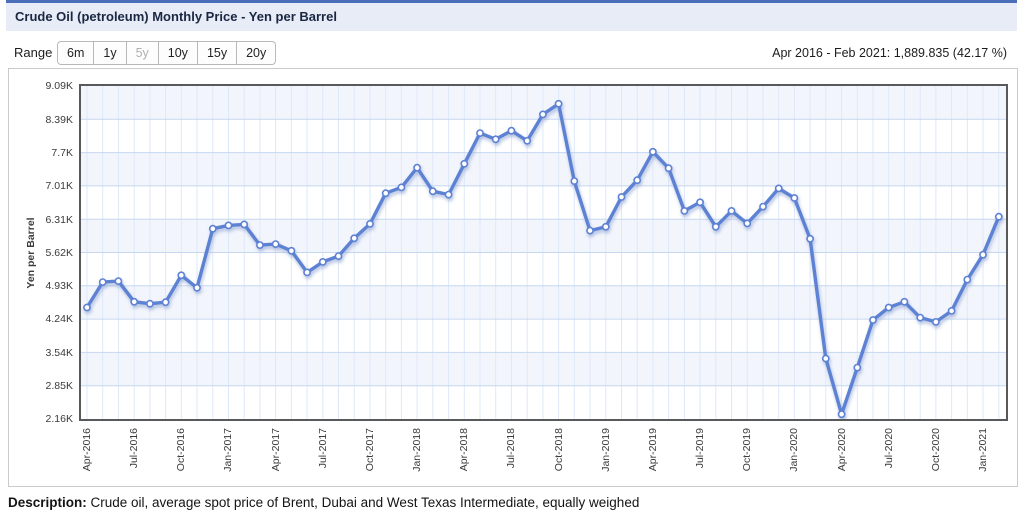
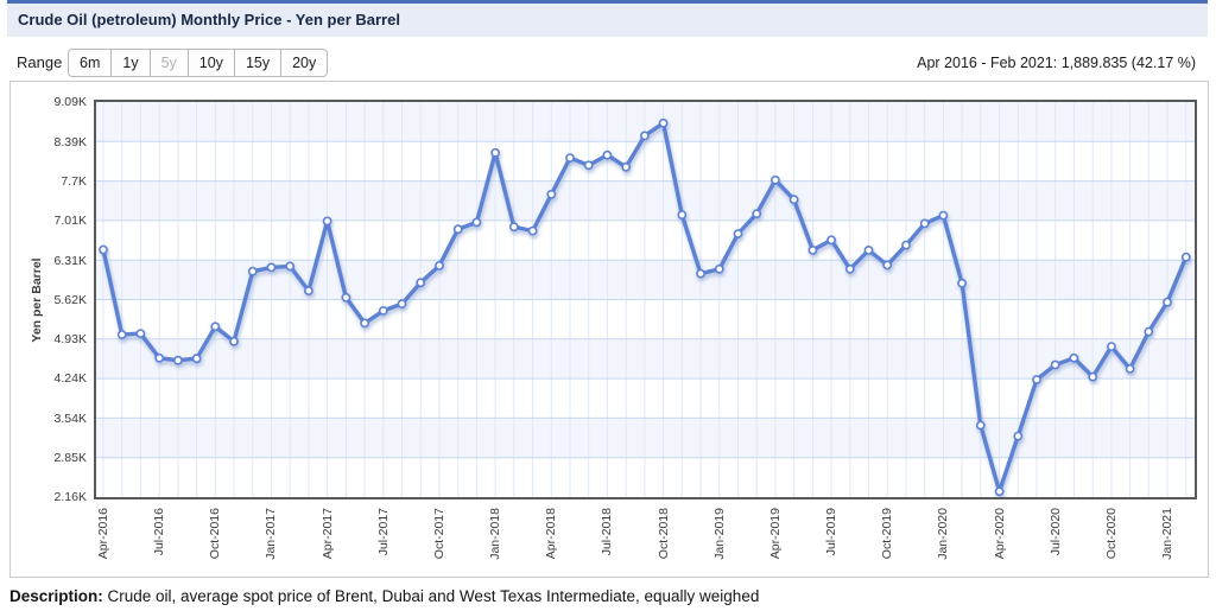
Apr-2016: 4.5K -> 6.5K
Apr-2017: 5.8K -> 7.0K
Jan-2018: 7.4K -> 8.2K
Jan-2020: 6.8K -> 7.1K
Oct-2020: 4.2K -> 4.8K
